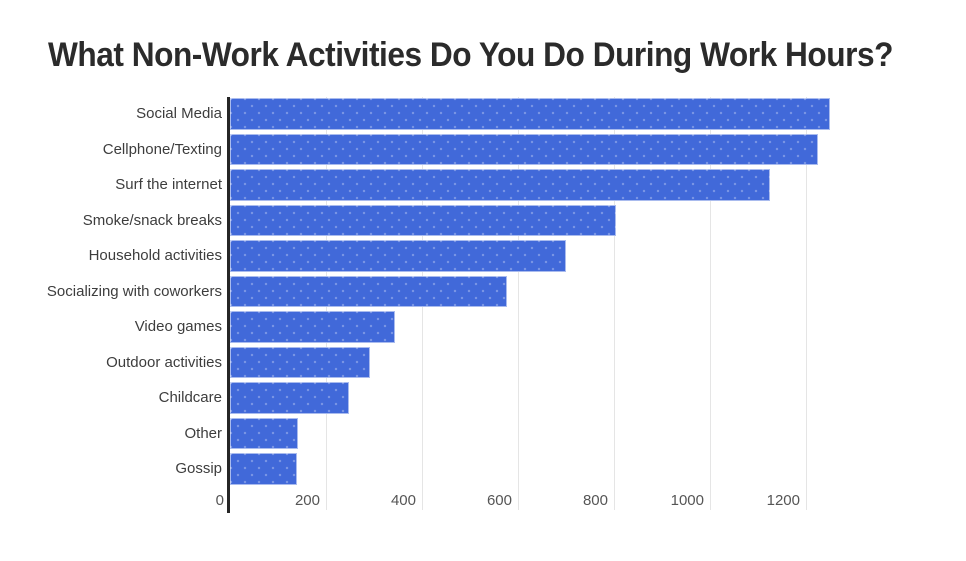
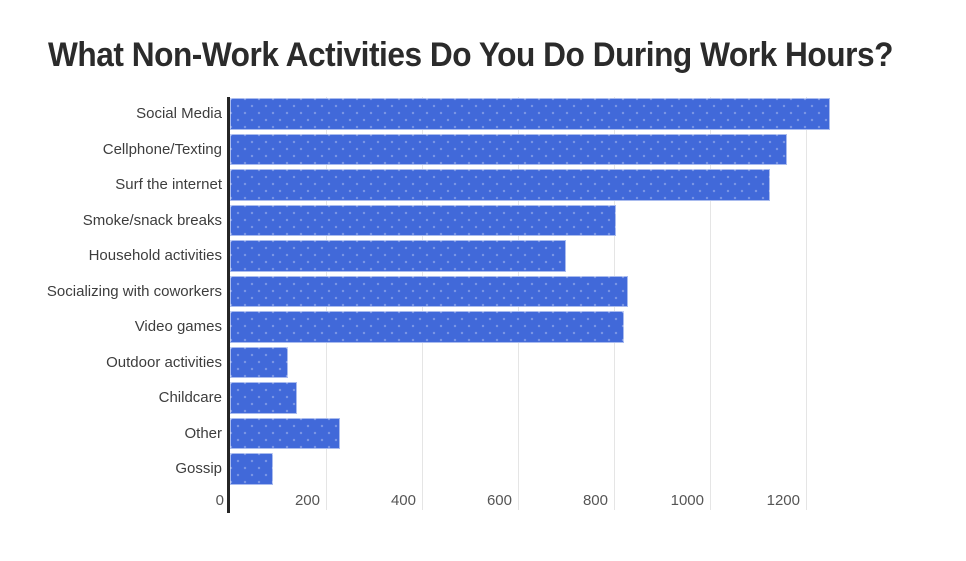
Cellphone/Texting: 1220 -> 1160
Socializing with coworkers: 580 -> 830
Video games: 340 -> 820
Outdoor activities: 290 -> 120
Childcare: 250 -> 140
Other: 140 -> 230
Gossip: 140 -> 90
